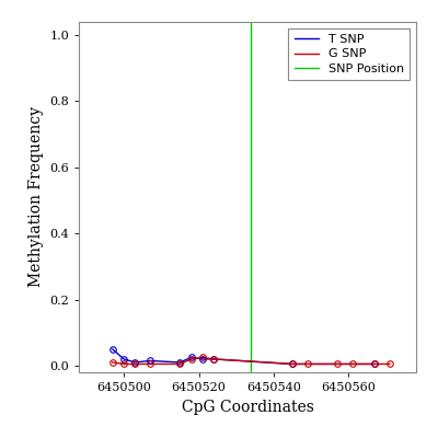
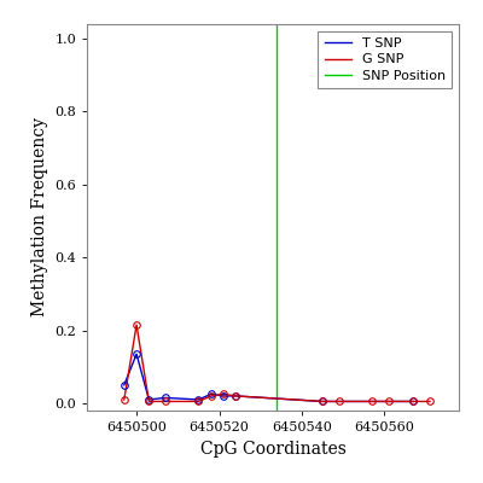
T SNP/6450500: 0.020 -> 0.135
G SNP/6450500: 0.005 -> 0.215
